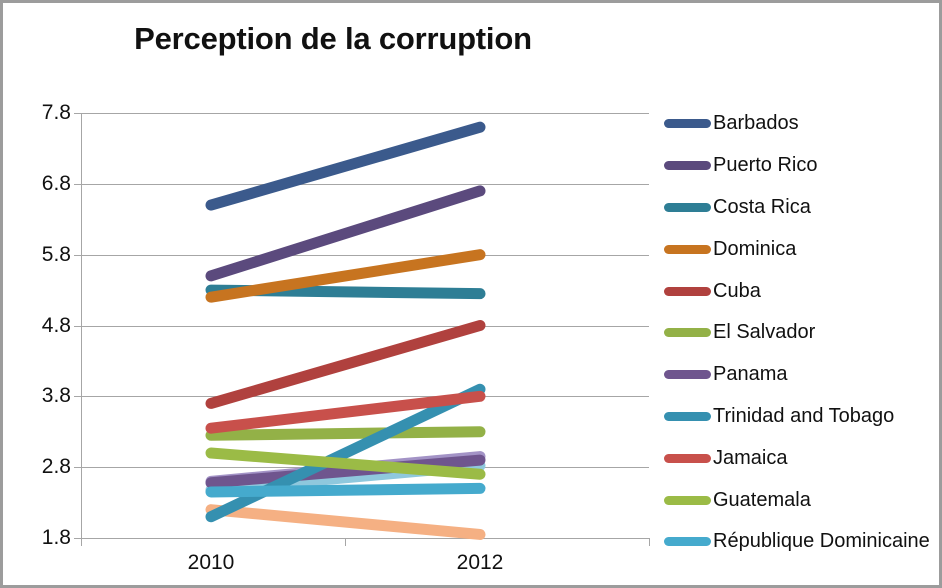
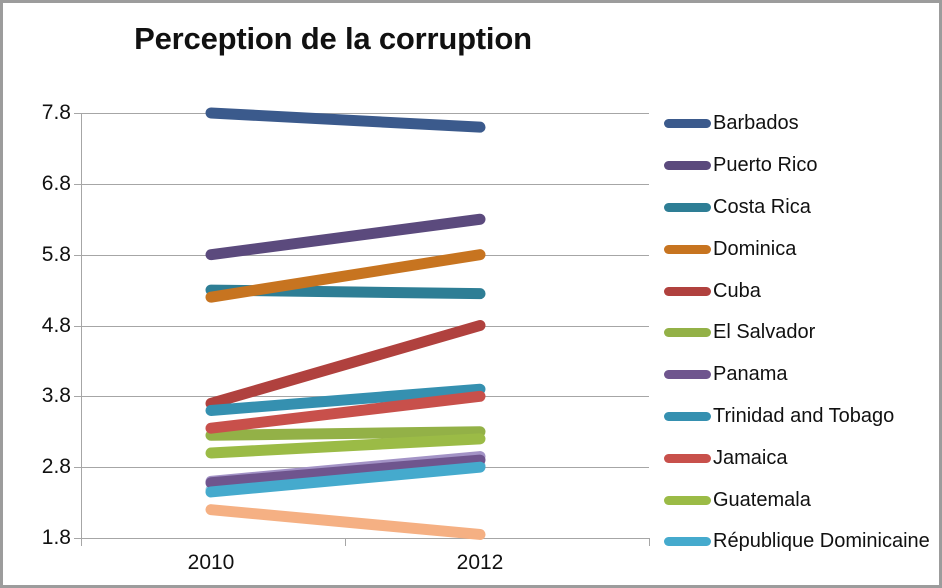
Barbados/2010: 6.5 -> 7.8
Puerto Rico/2010: 5.5 -> 5.8
Trinidad and Tobago/2010: 2.1 -> 3.6
Puerto Rico/2012: 6.7 -> 6.3
Guatemala/2012: 2.7 -> 3.2
République Dominicaine/2012: 2.5 -> 2.8
